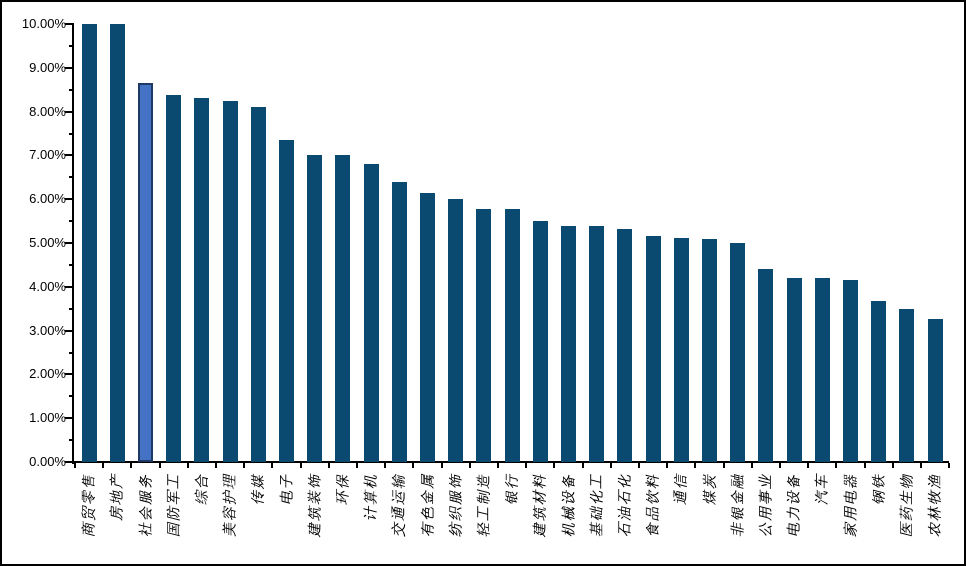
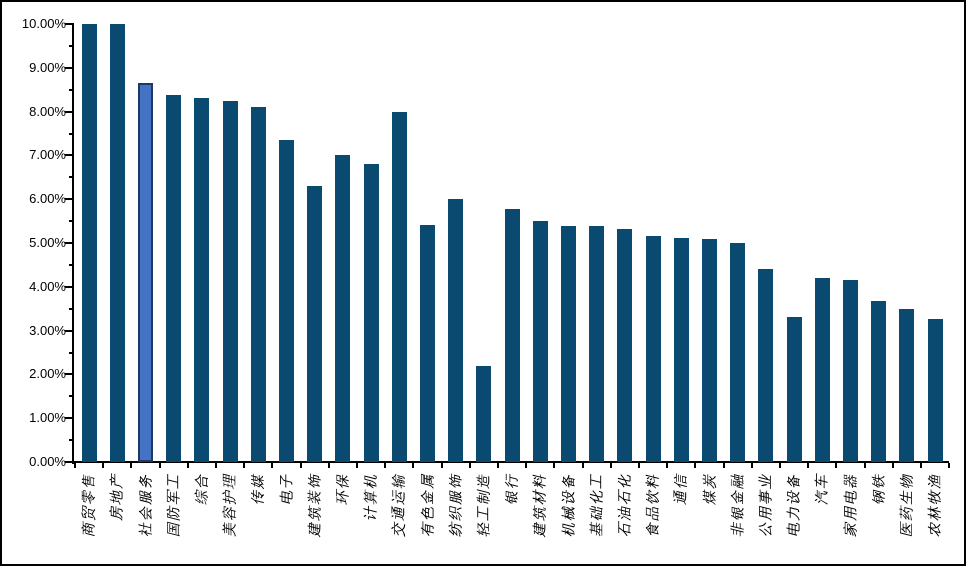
建筑装饰: 7.0% -> 6.3%
交通运输: 6.4% -> 8.0%
有色金属: 6.2% -> 5.4%
轻工制造: 5.8% -> 2.2%
电力设备: 4.2% -> 3.3%
